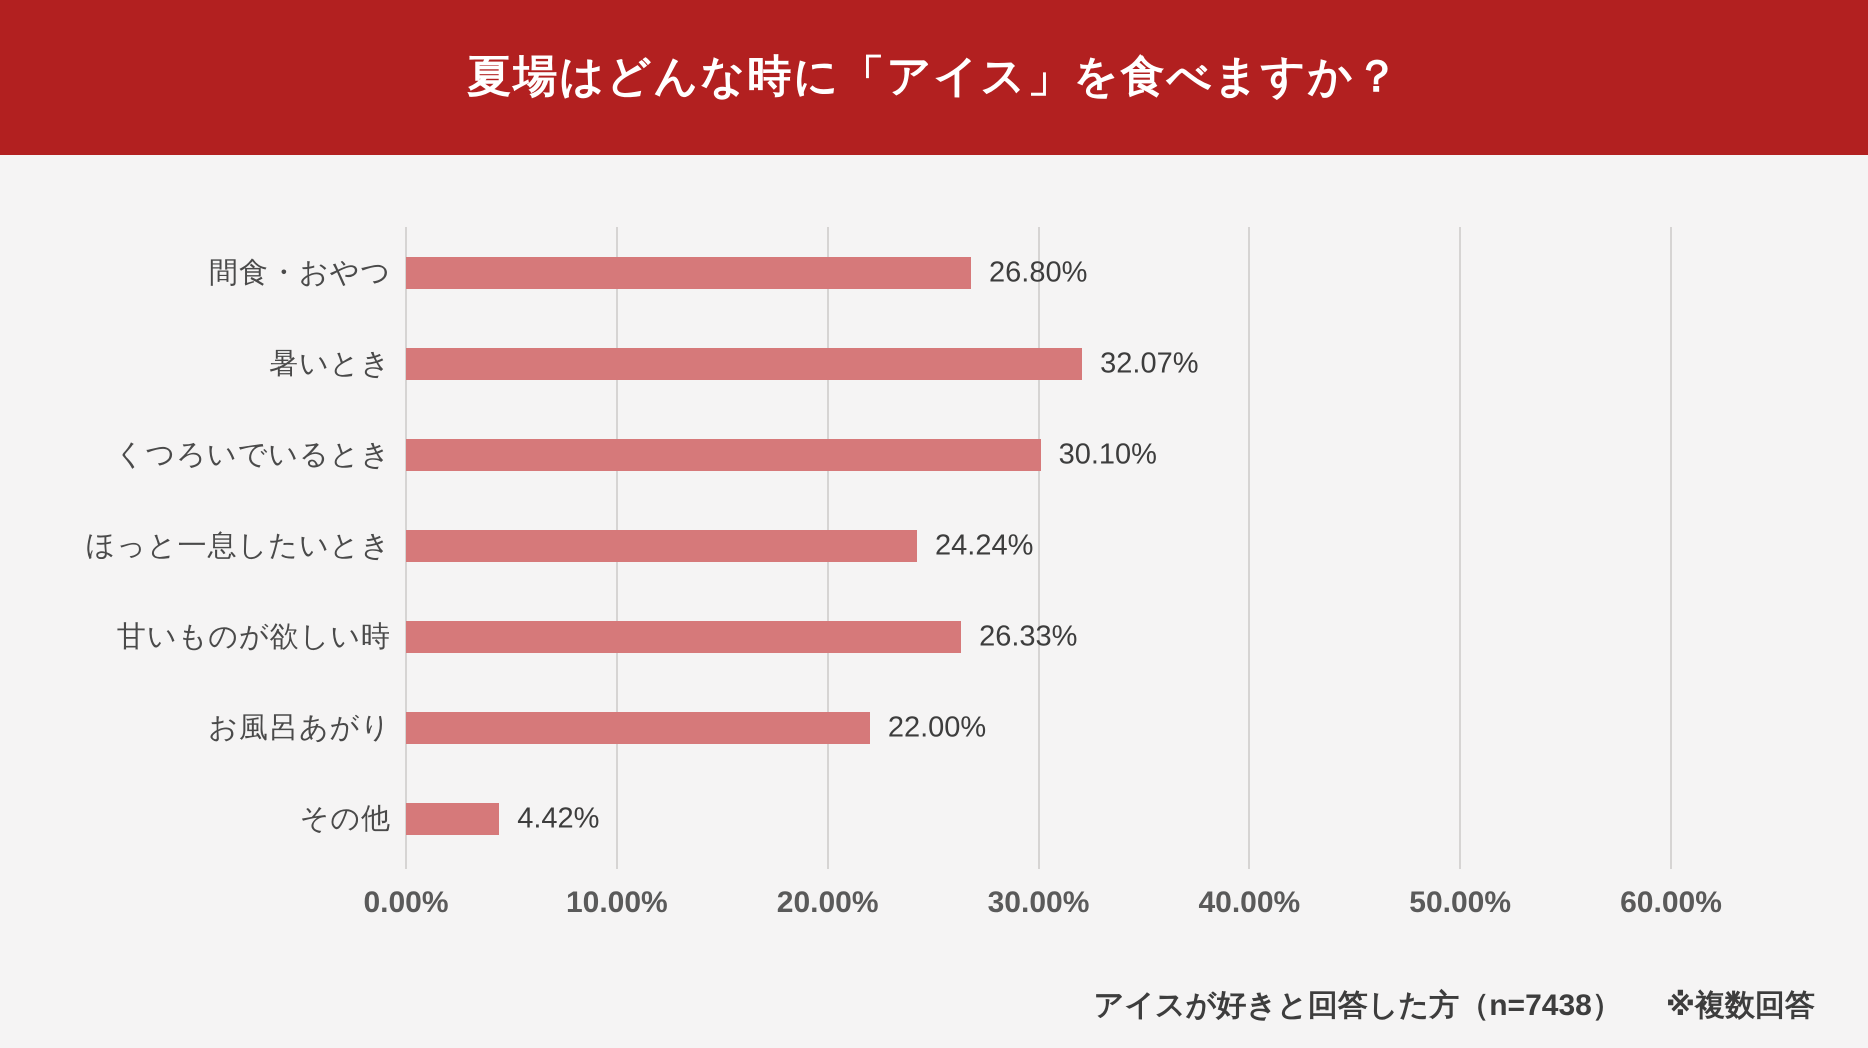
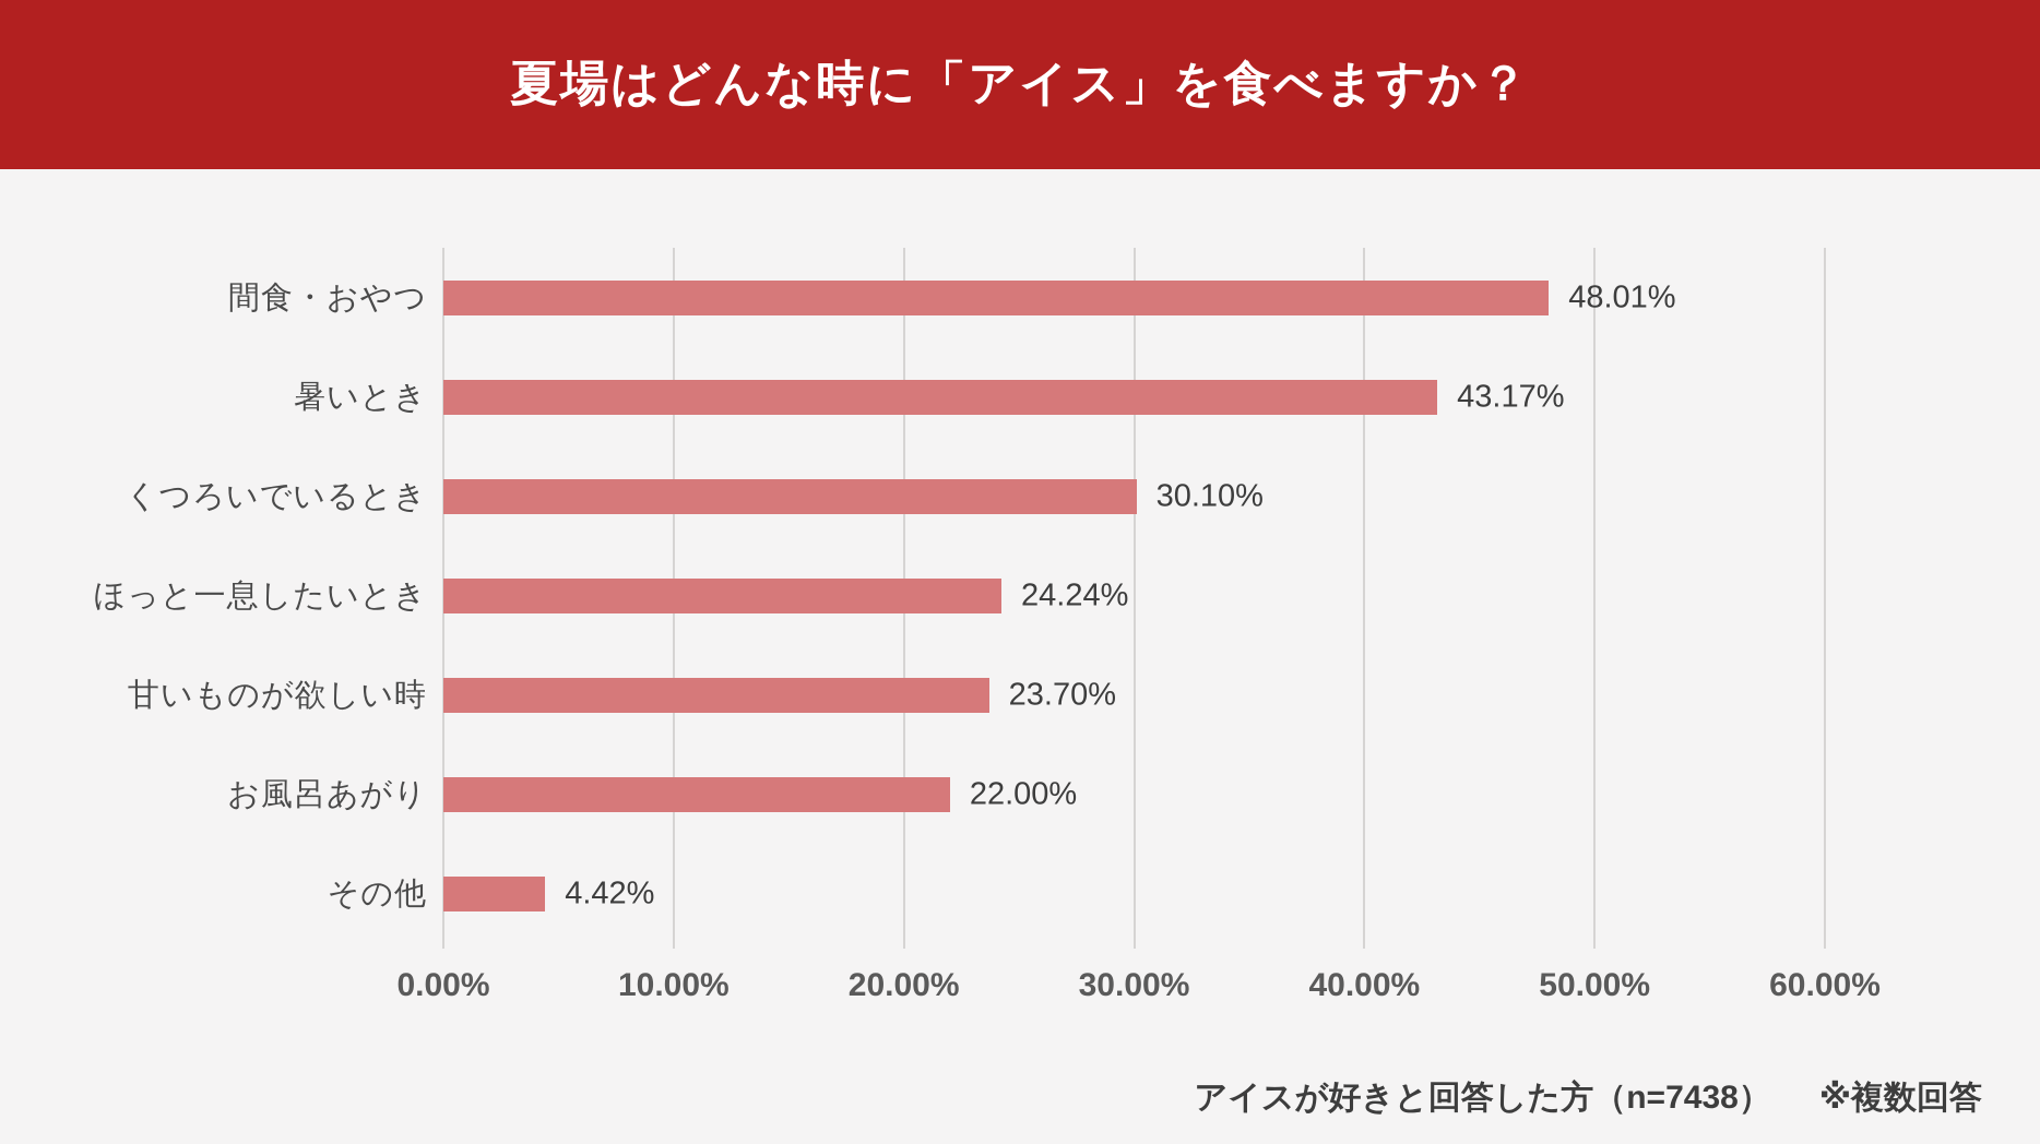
間食・おやつ: 26.80% -> 48.01%
暑いとき: 32.07% -> 43.17%
甘いものが欲しい時: 26.33% -> 23.70%
